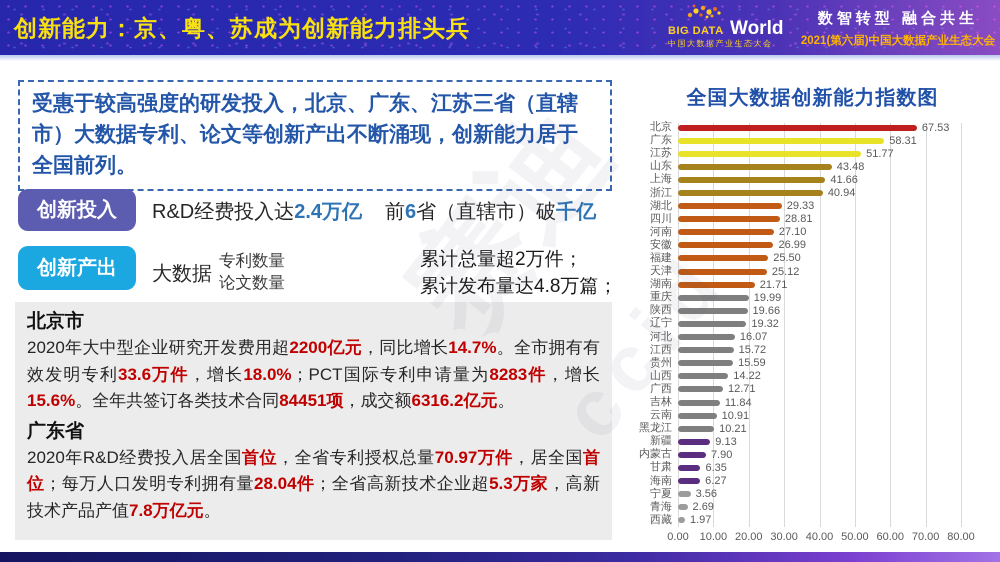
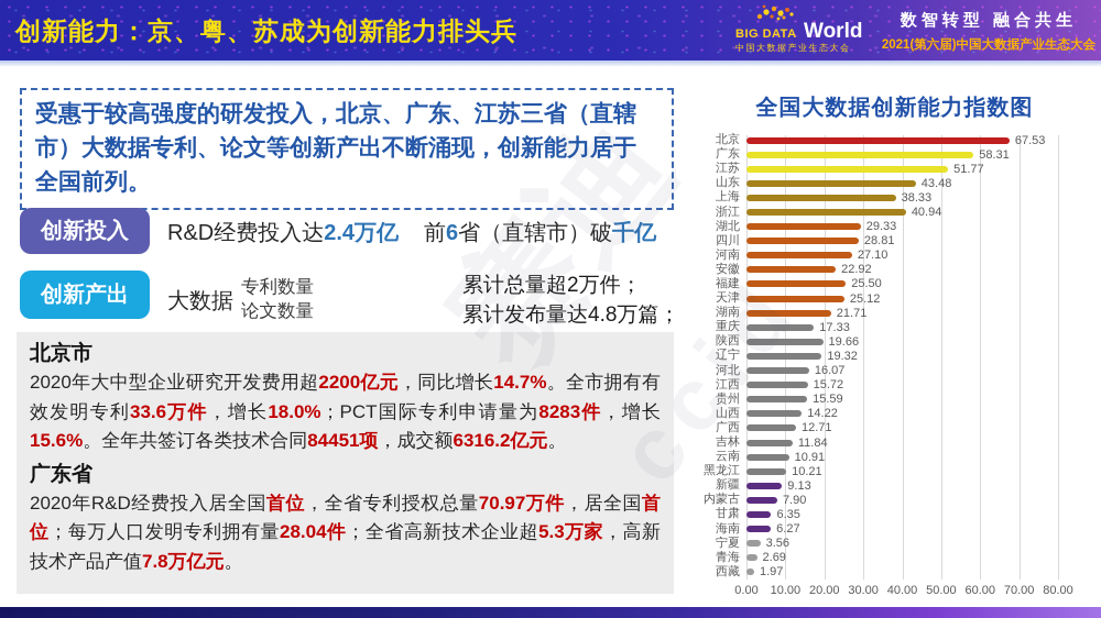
上海: 41.66 -> 38.33
安徽: 26.99 -> 22.92
重庆: 19.99 -> 17.33
